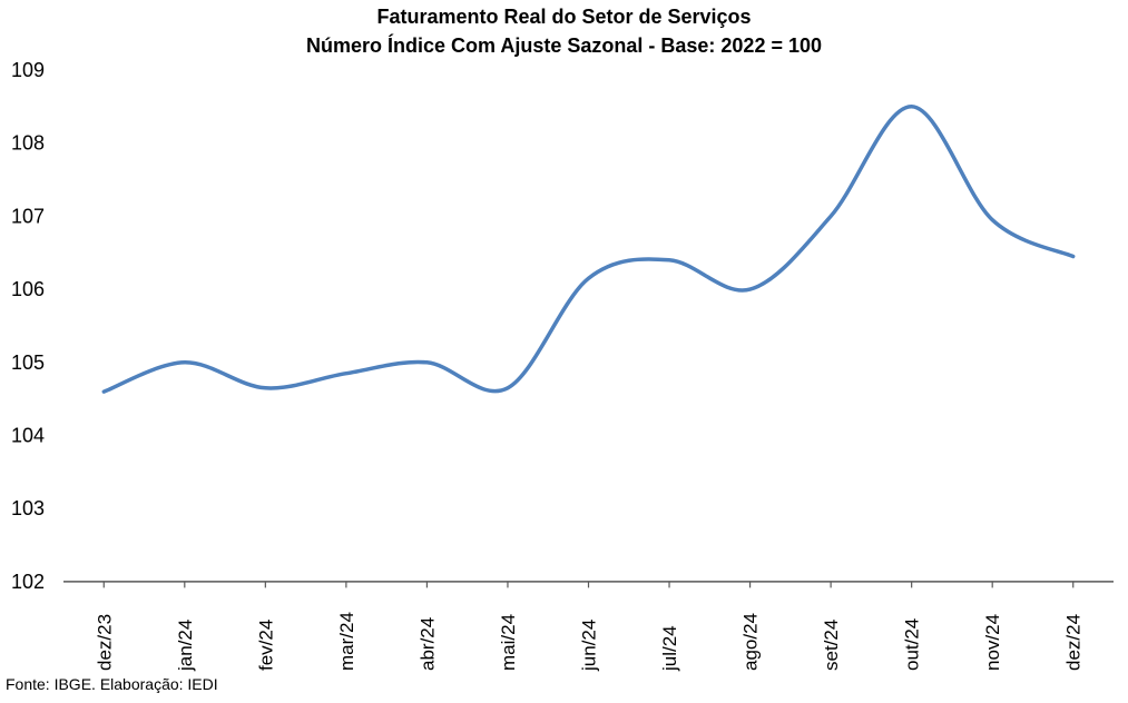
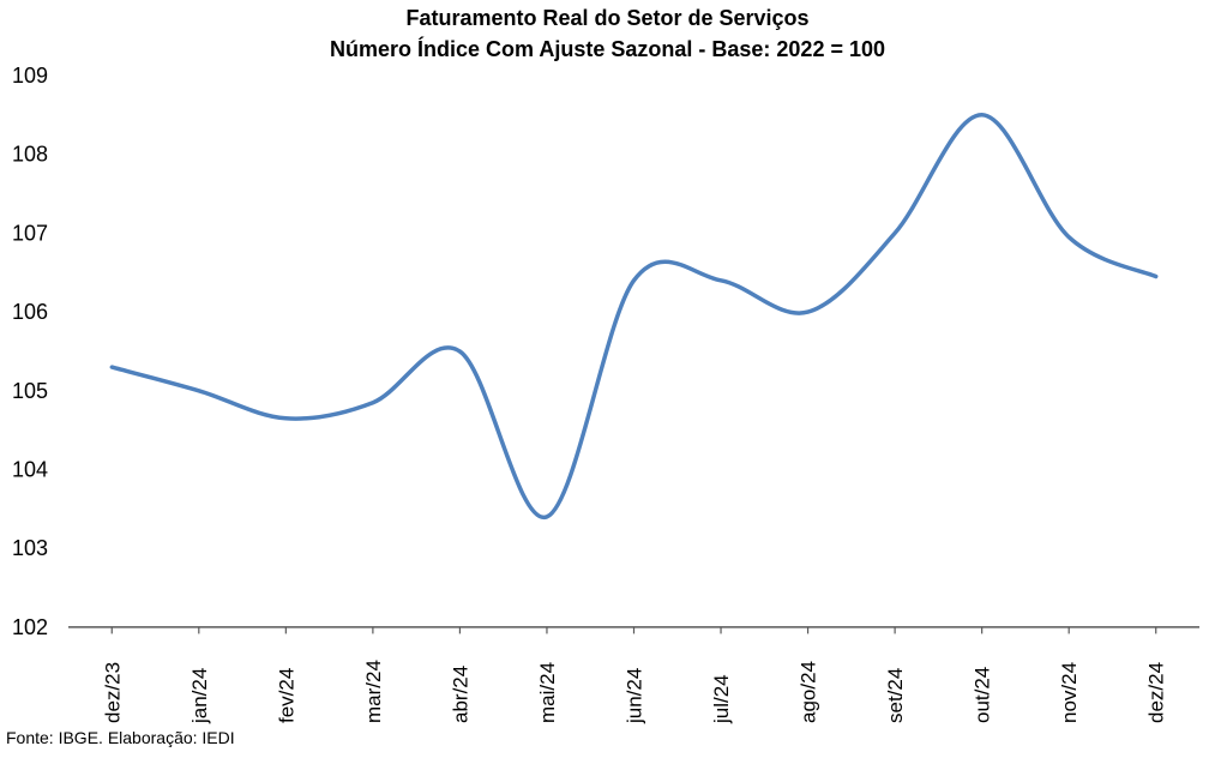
dez/23: 104.6 -> 105.3
abr/24: 105.0 -> 105.5
mai/24: 104.7 -> 103.4
jun/24: 106.2 -> 106.4
